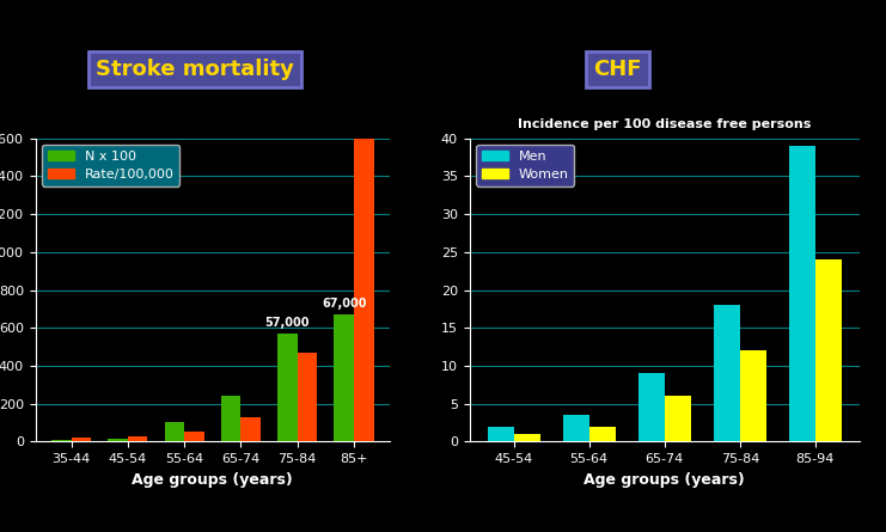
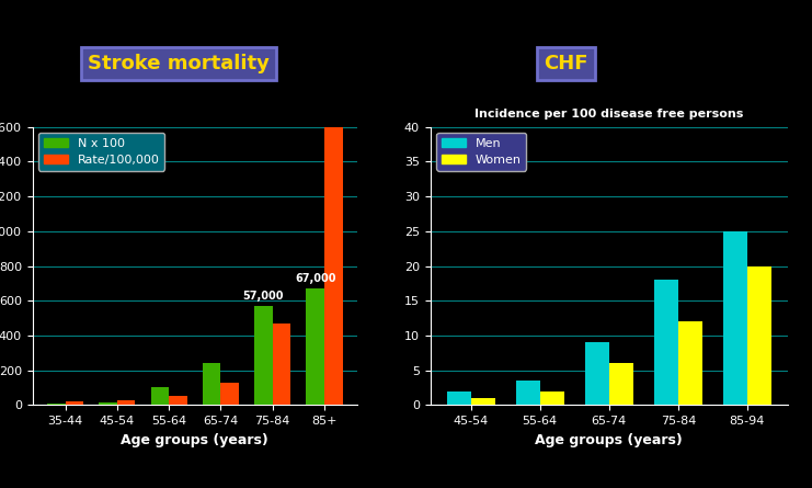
Men/85-94: 39.0 -> 25.0
Women/85-94: 24 -> 20
